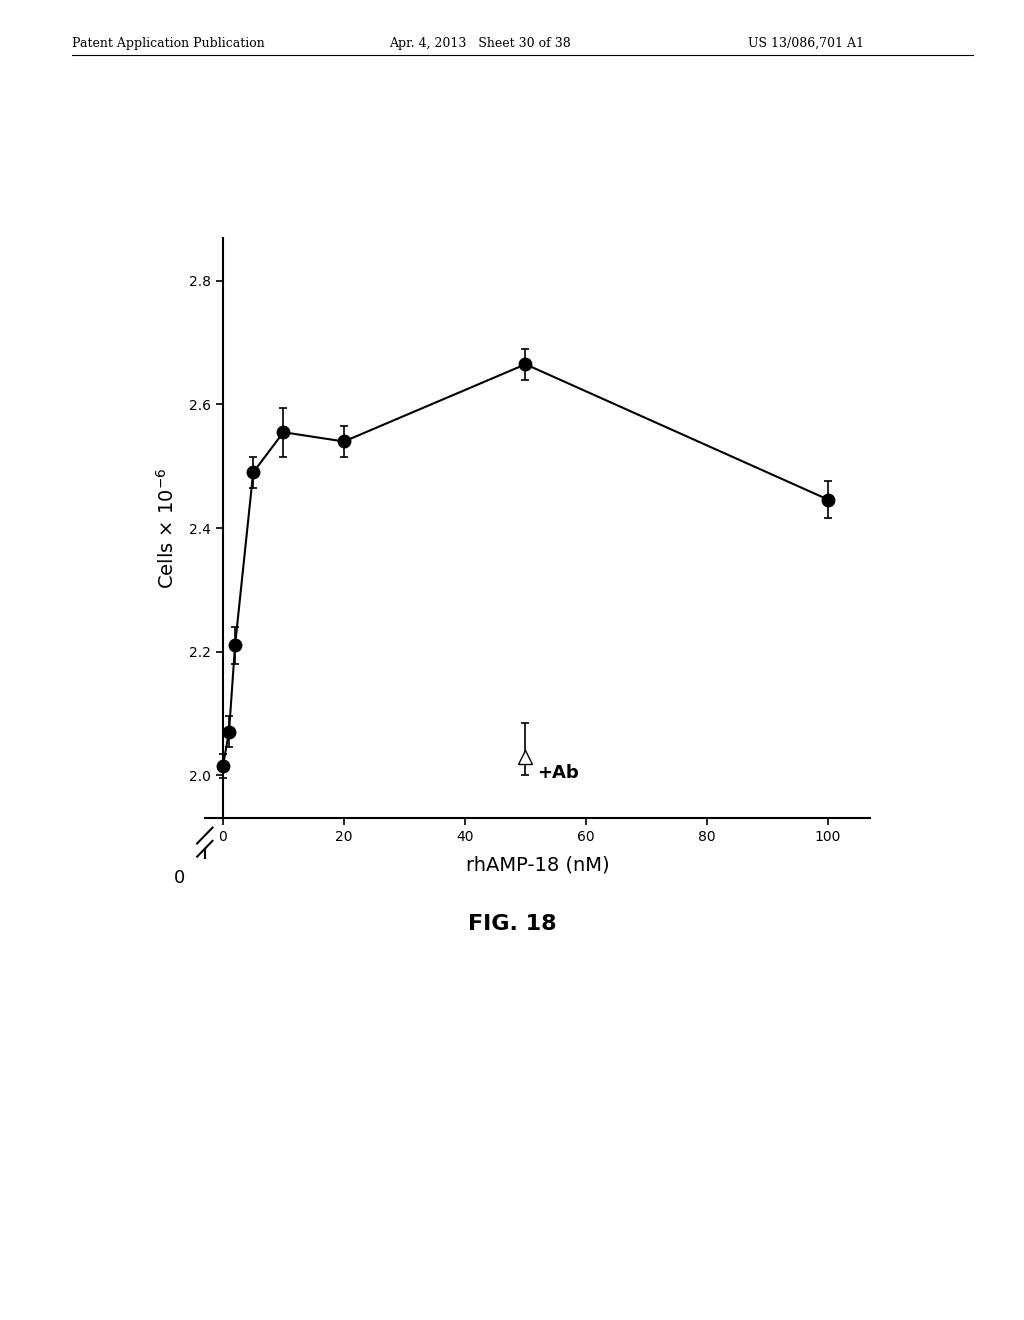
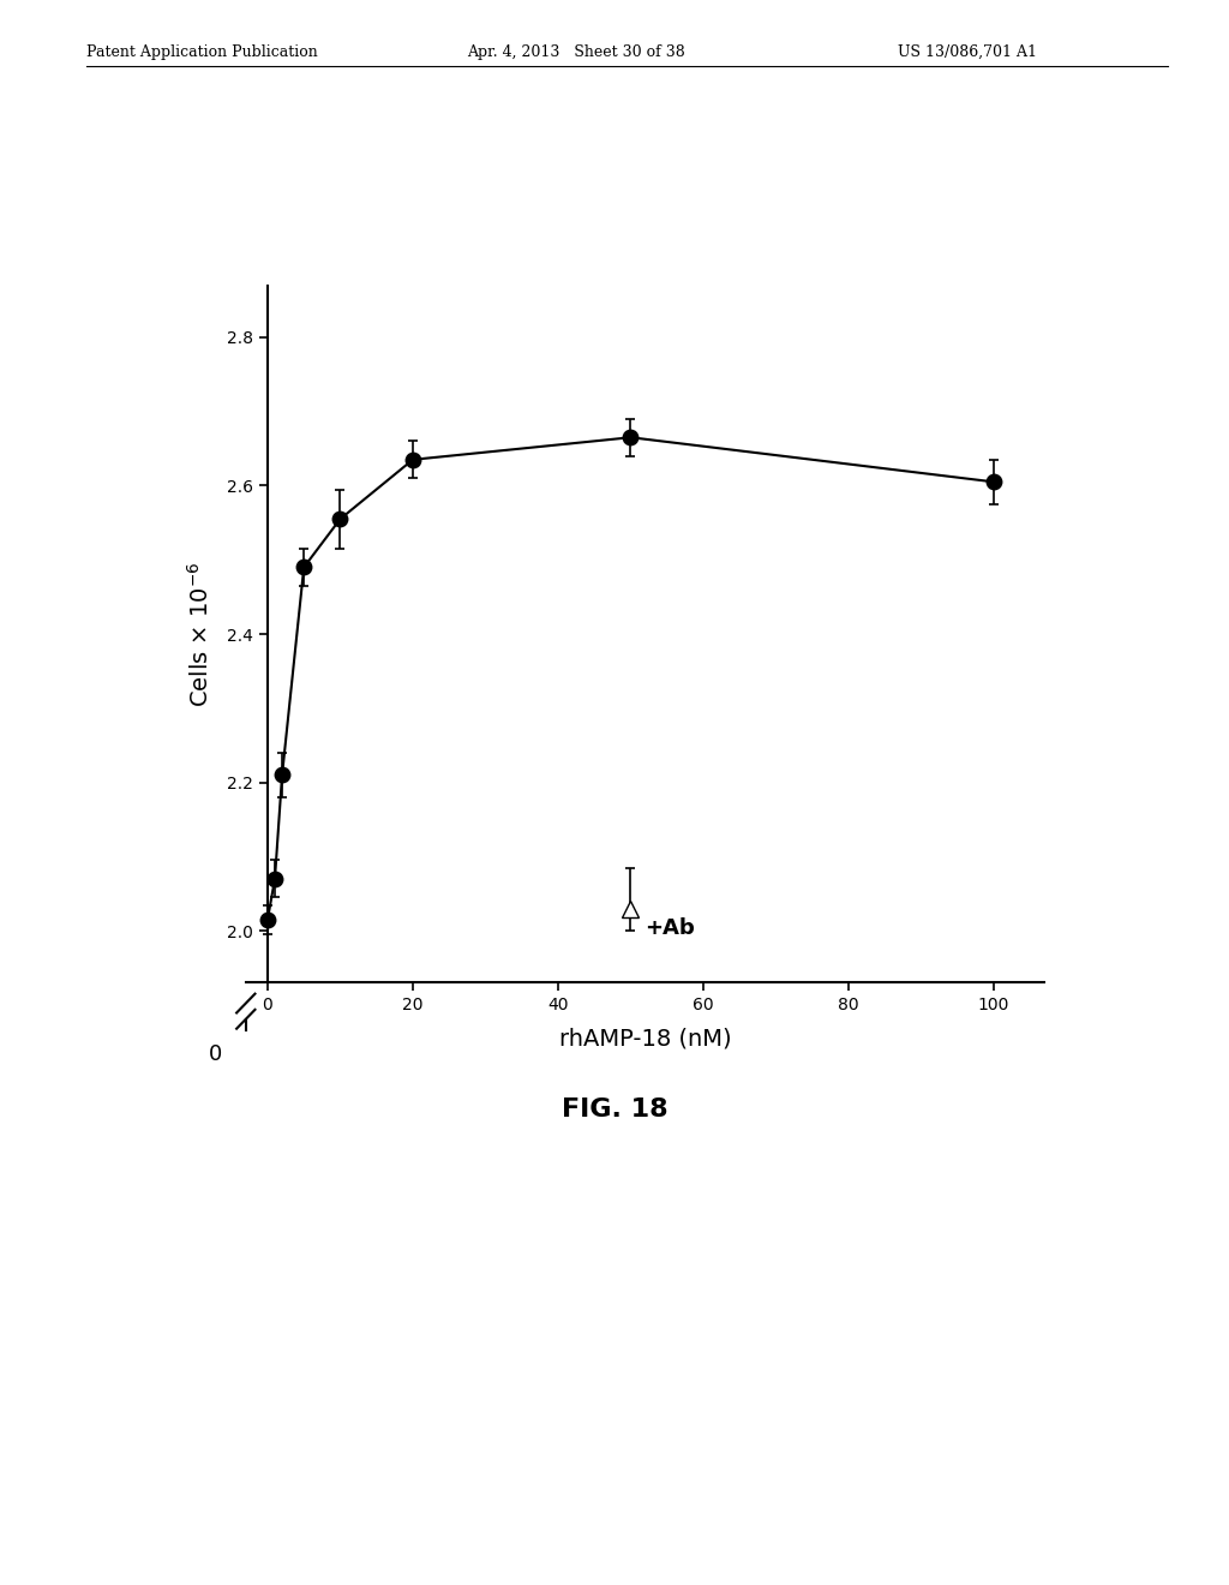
20: 2.540 -> 2.635
100: 2.446 -> 2.605
